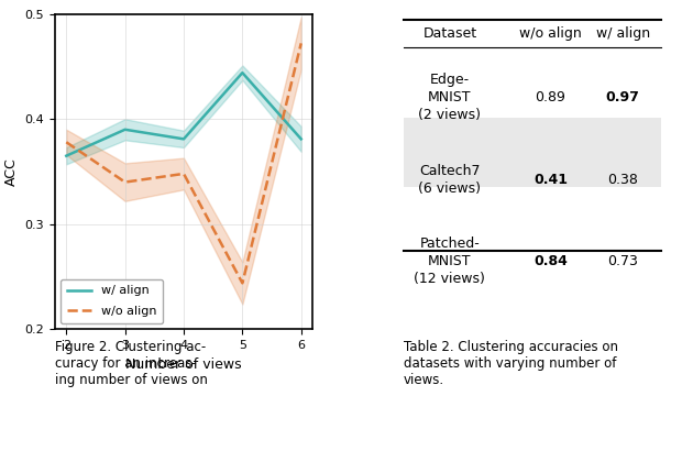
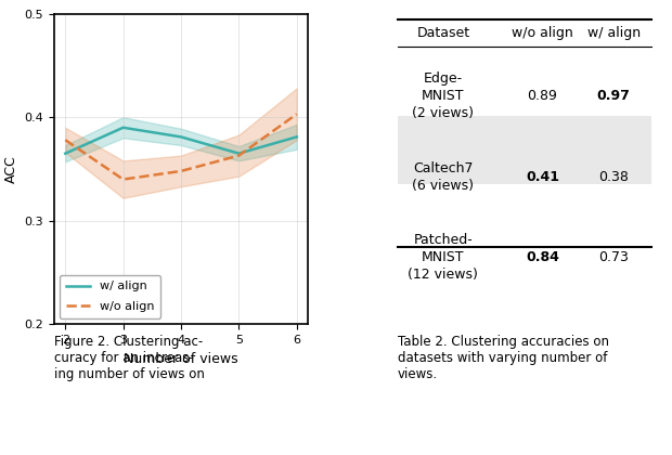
w/ align/5: 0.444 -> 0.365
w/o align/5: 0.244 -> 0.363
w/o align/6: 0.472 -> 0.403
